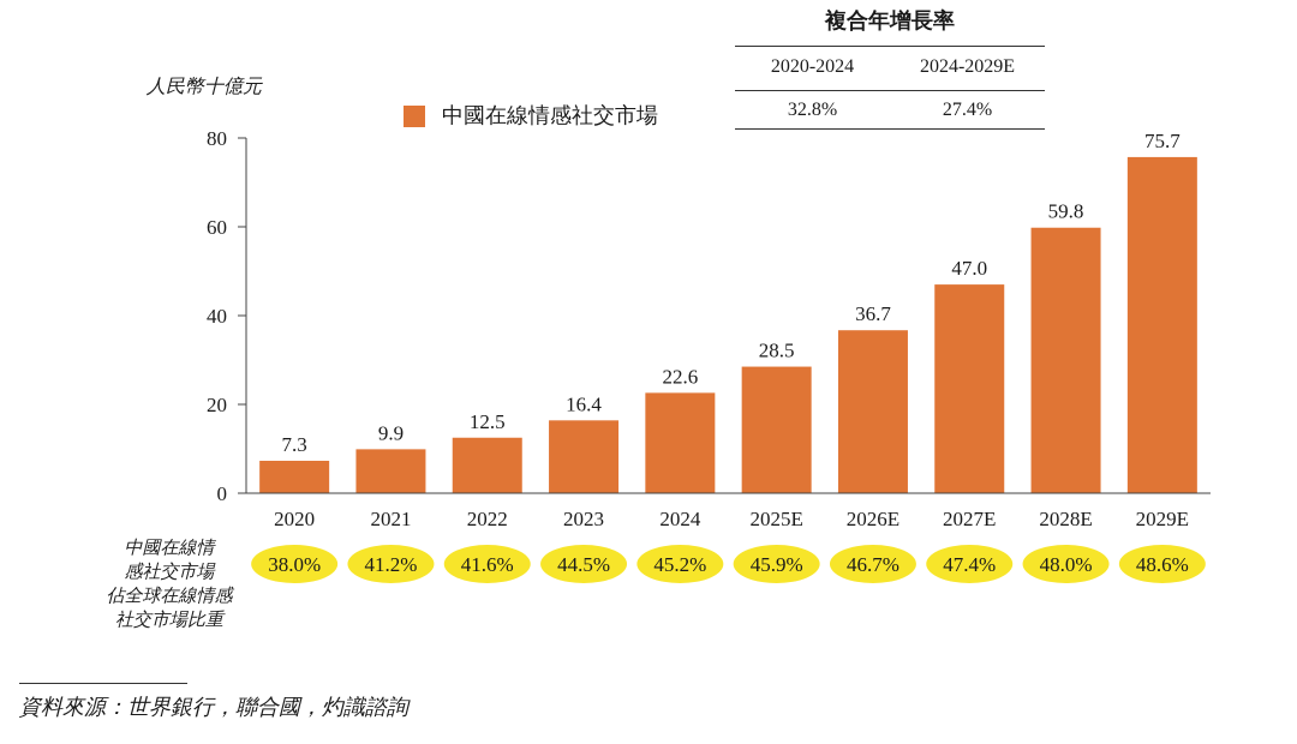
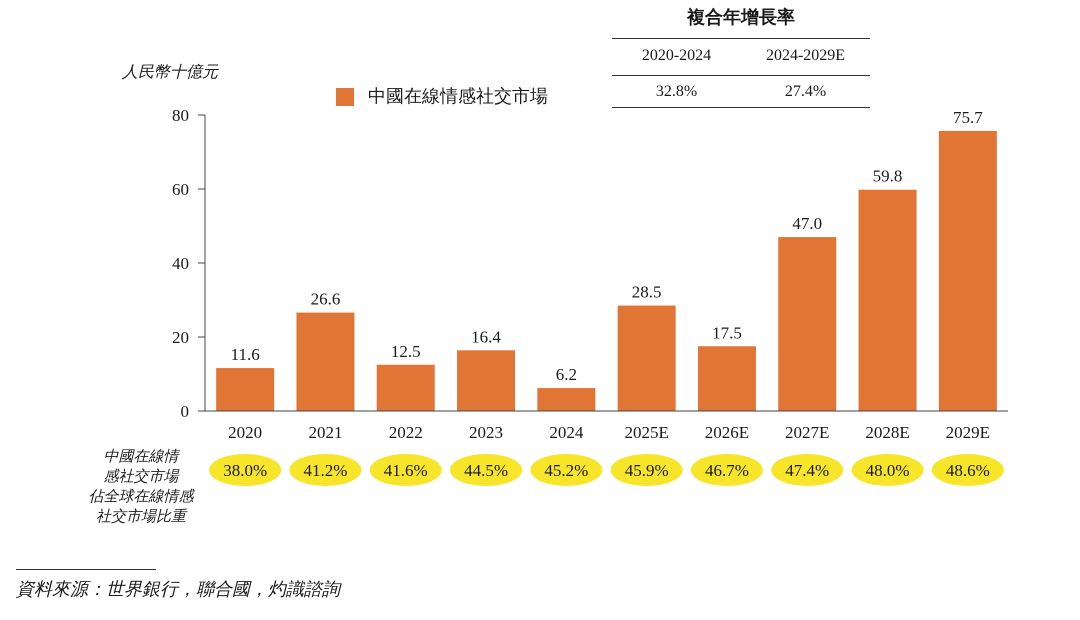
2020: 7.3 -> 11.6
2021: 9.9 -> 26.6
2024: 22.6 -> 6.2
2026E: 36.7 -> 17.5
